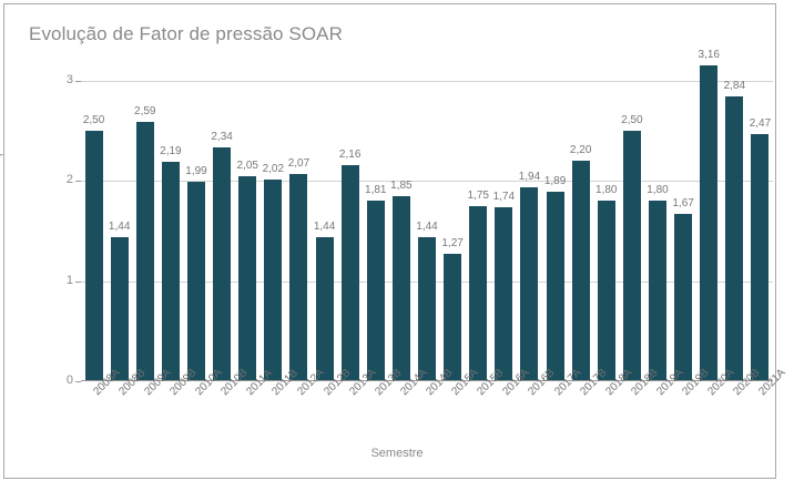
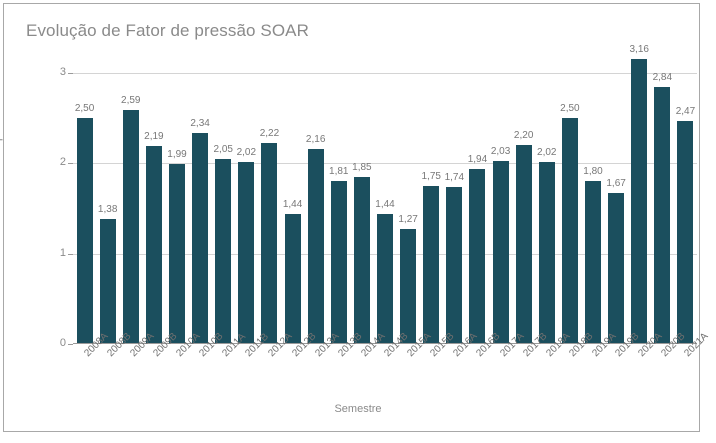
2008B: 1,44 -> 1,38
2012A: 2,07 -> 2,22
2017A: 1,89 -> 2,03
2018A: 1,80 -> 2,02
